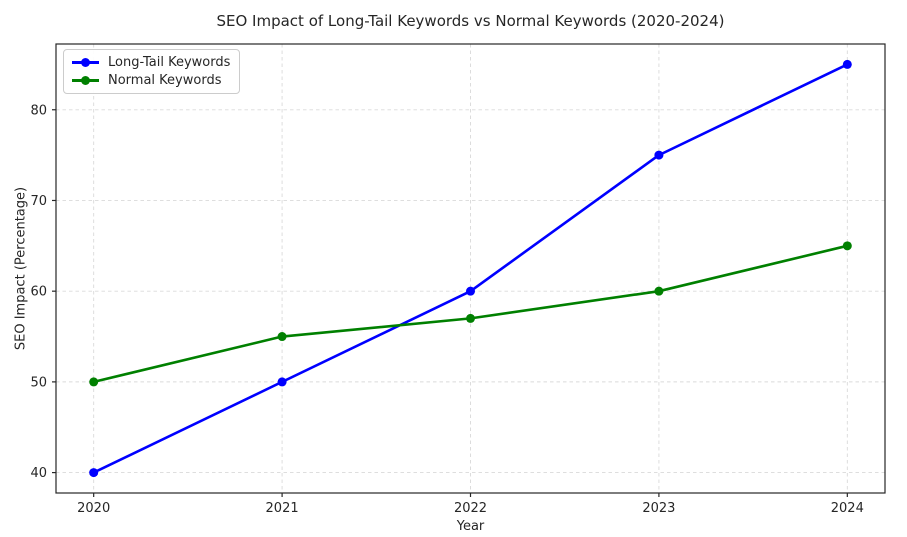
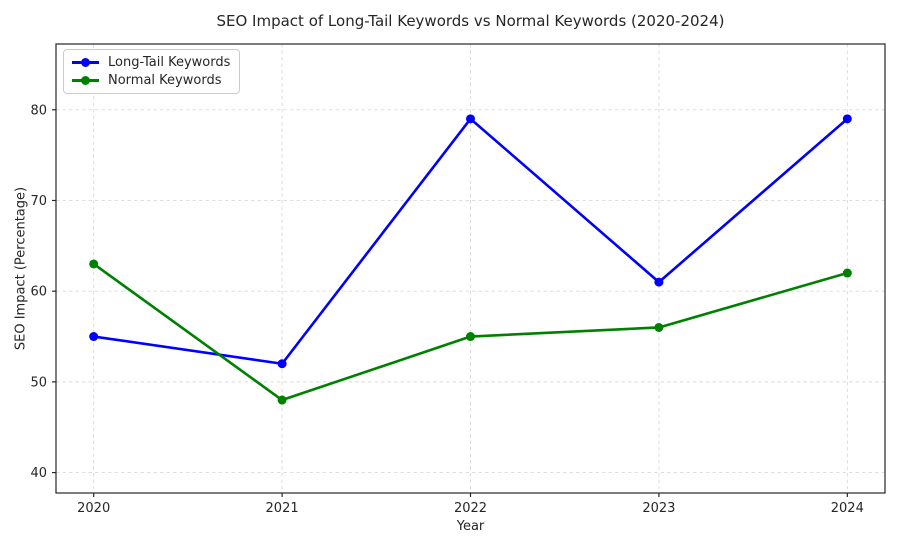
Long-Tail Keywords/2020: 40 -> 55
Normal Keywords/2020: 50 -> 63
Long-Tail Keywords/2021: 50 -> 52
Normal Keywords/2021: 55 -> 48
Long-Tail Keywords/2022: 60 -> 79
Normal Keywords/2022: 57 -> 55
Long-Tail Keywords/2023: 75 -> 61
Normal Keywords/2023: 60 -> 56
Long-Tail Keywords/2024: 85 -> 79
Normal Keywords/2024: 65 -> 62
